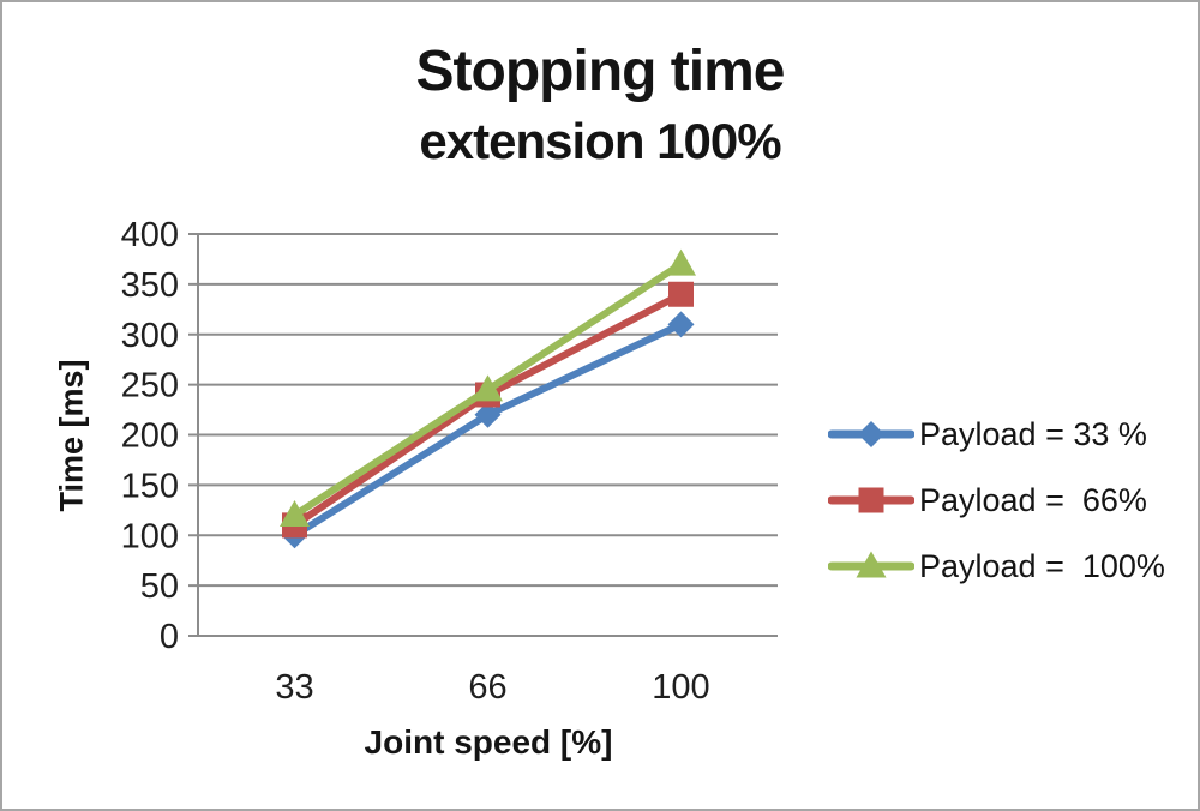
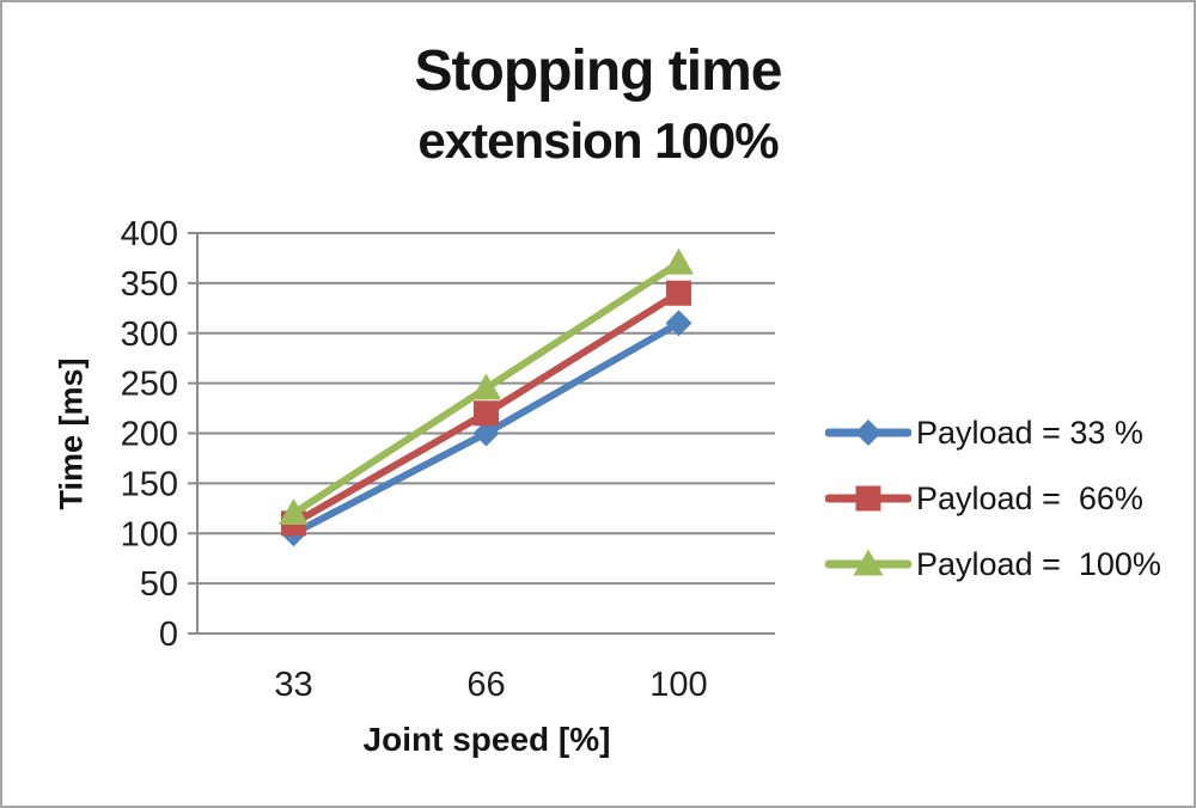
Payload = 33 %/66: 220 -> 200
Payload = 66%/66: 240 -> 220
